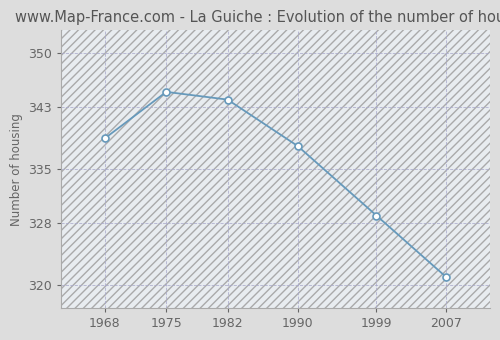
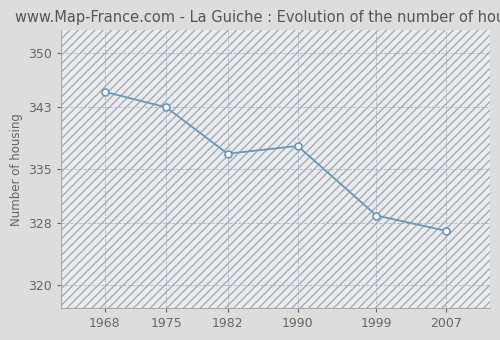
1968: 339 -> 345
1975: 345 -> 343
1982: 344 -> 337
2007: 321 -> 327
